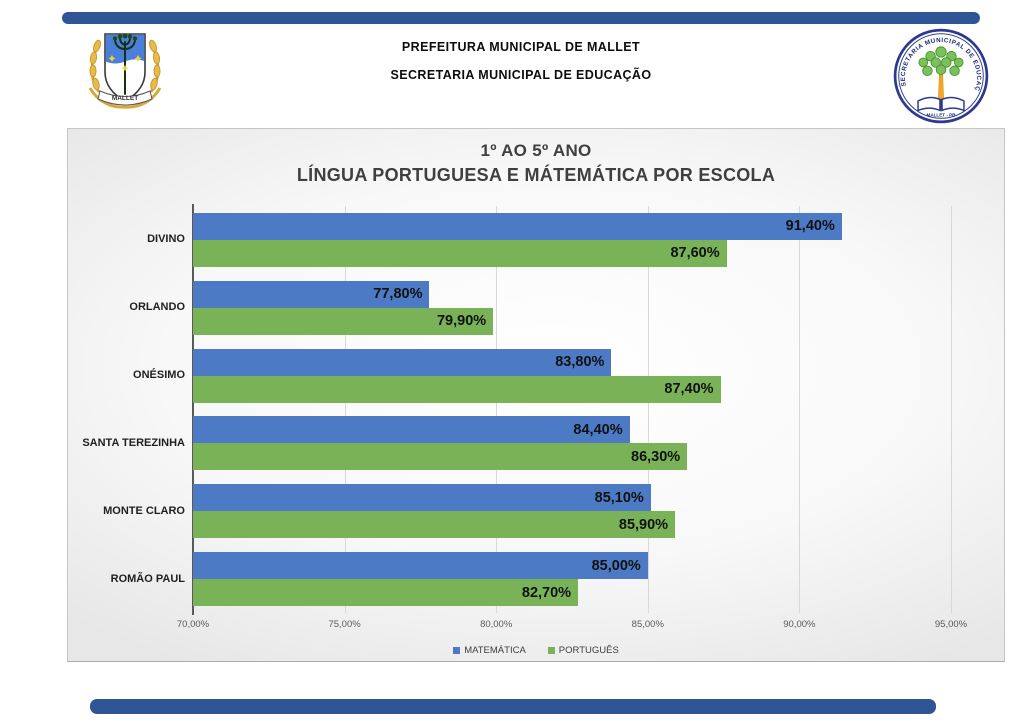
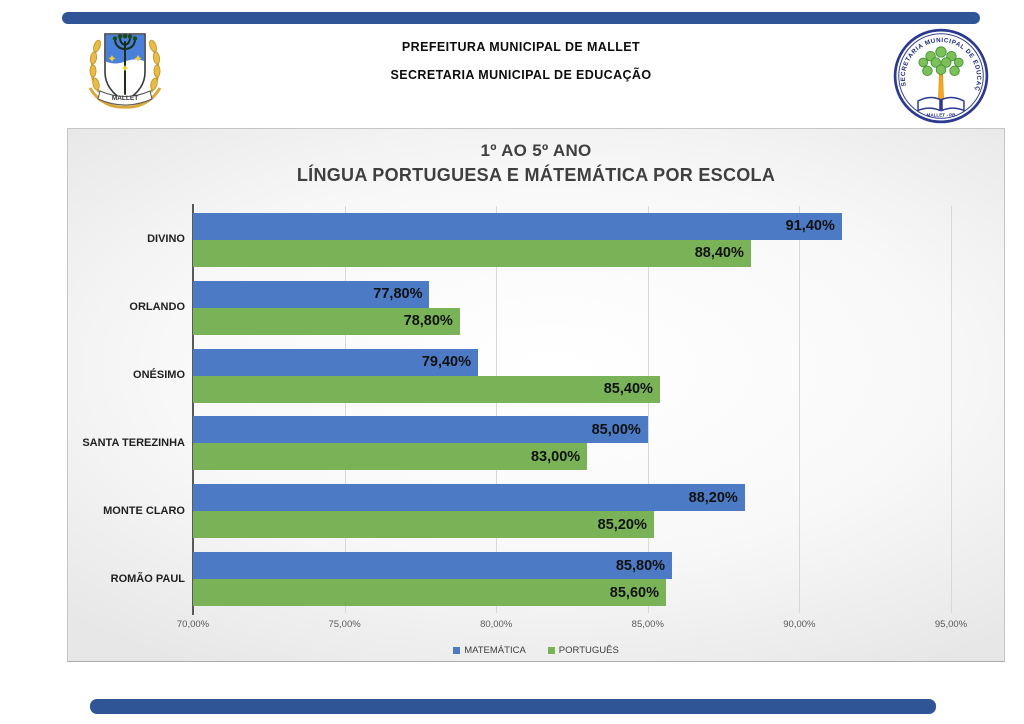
PORTUGUÊS/DIVINO: 87,60% -> 88,40%
PORTUGUÊS/ORLANDO: 79,90% -> 78,80%
MATEMÁTICA/ONÉSIMO: 83,80% -> 79,40%
PORTUGUÊS/ONÉSIMO: 87,40% -> 85,40%
MATEMÁTICA/SANTA TEREZINHA: 84,40% -> 85,00%
PORTUGUÊS/SANTA TEREZINHA: 86,30% -> 83,00%
MATEMÁTICA/MONTE CLARO: 85,10% -> 88,20%
PORTUGUÊS/MONTE CLARO: 85,90% -> 85,20%
MATEMÁTICA/ROMÃO PAUL: 85,00% -> 85,80%
PORTUGUÊS/ROMÃO PAUL: 82,70% -> 85,60%
